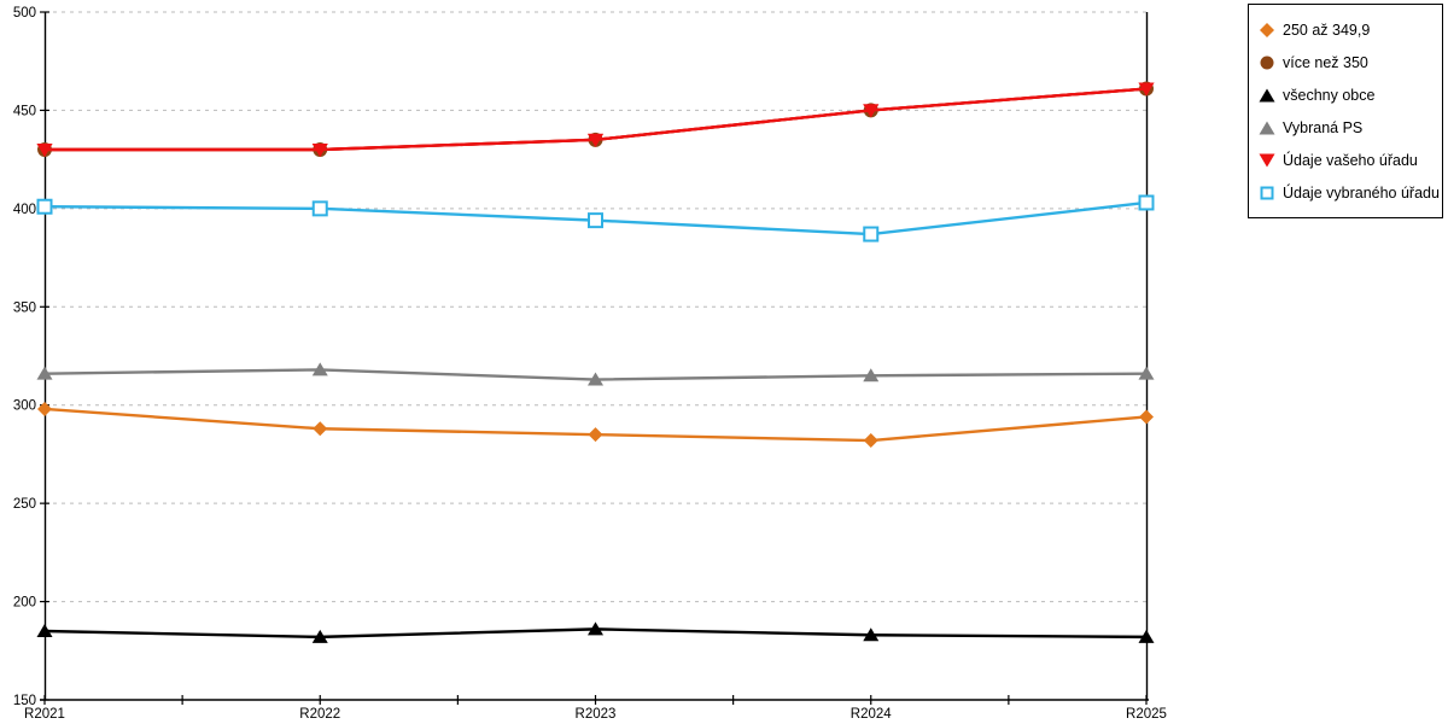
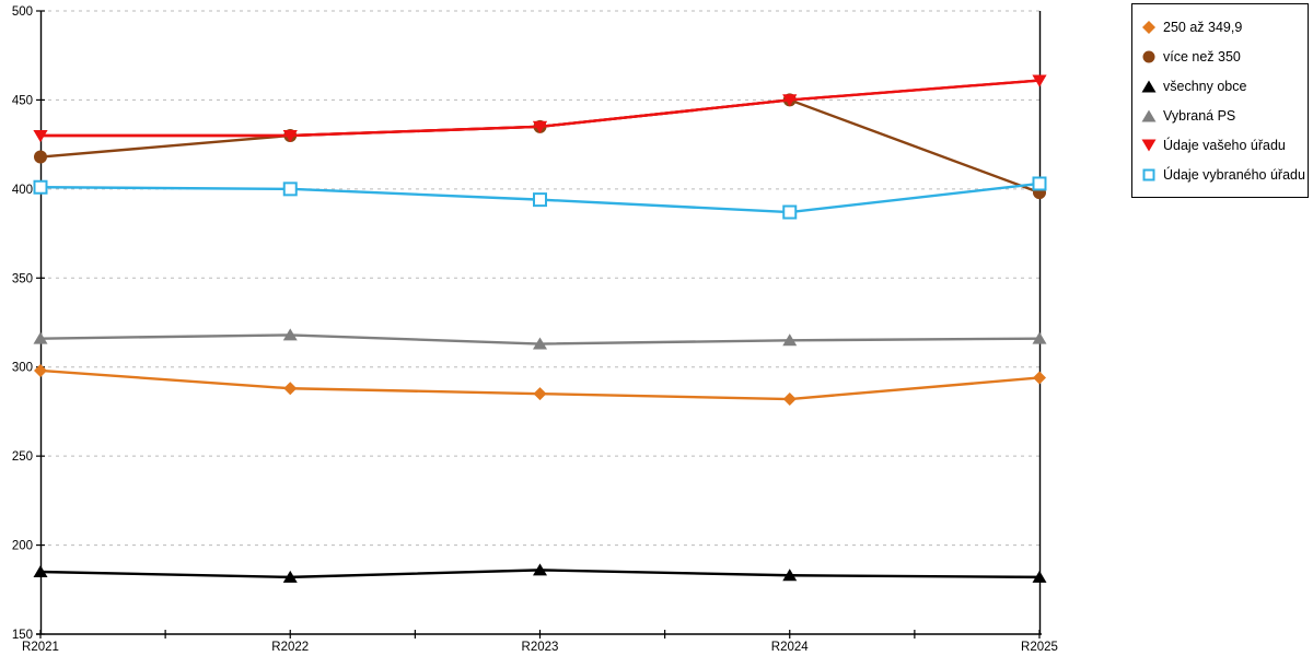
více než 350/R2021: 430 -> 418
více než 350/R2025: 461 -> 398
